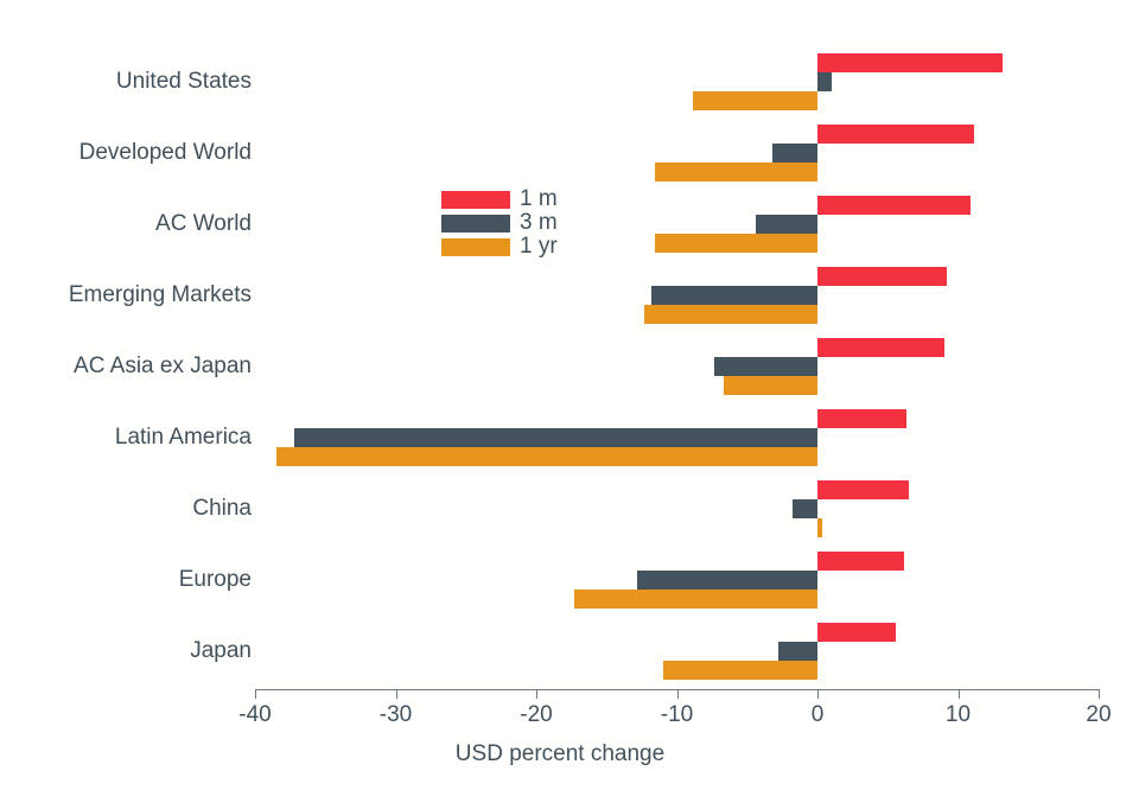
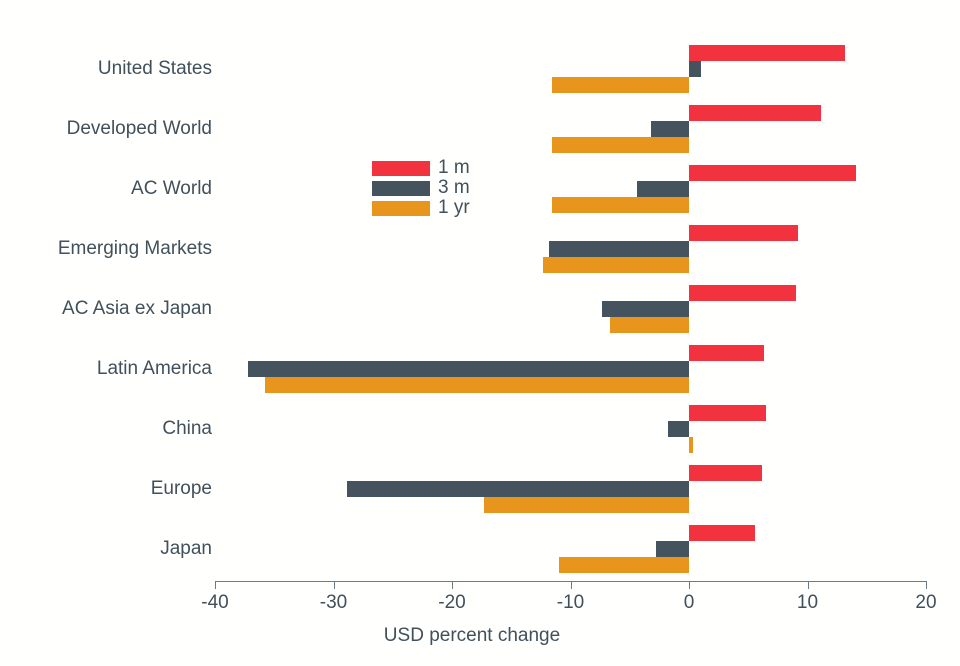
1 yr/United States: -8.9 -> -11.6
1 m/AC World: 10.9 -> 14.1
1 yr/Latin America: -38.5 -> -35.8
3 m/Europe: -12.8 -> -28.9
